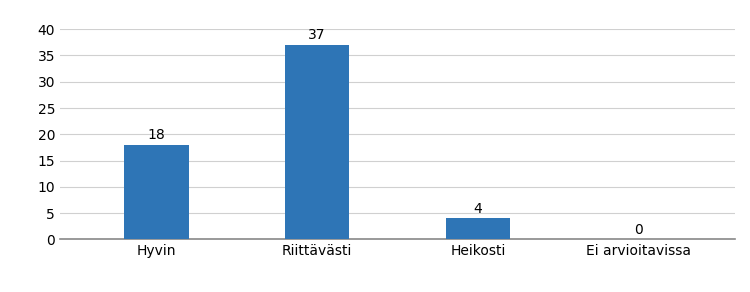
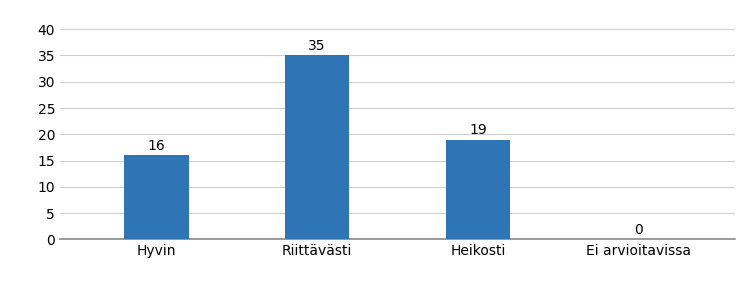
Hyvin: 18 -> 16
Riittävästi: 37 -> 35
Heikosti: 4 -> 19
